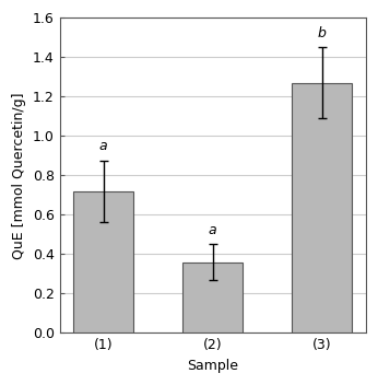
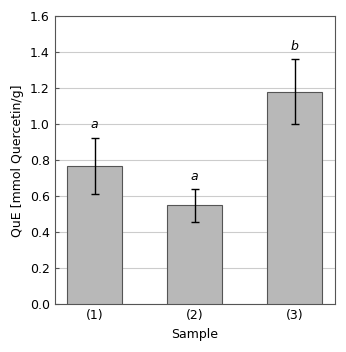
(1): 0.72 -> 0.77
(2): 0.36 -> 0.55
(3): 1.27 -> 1.18
